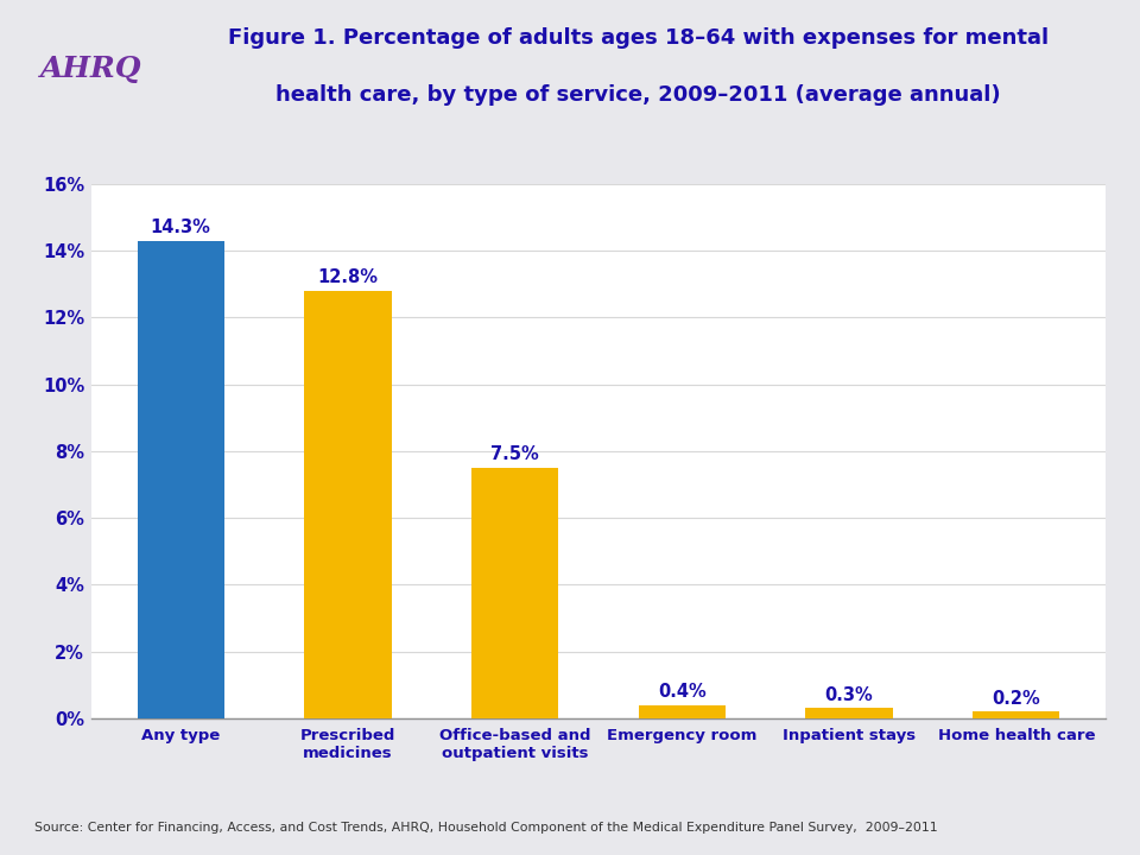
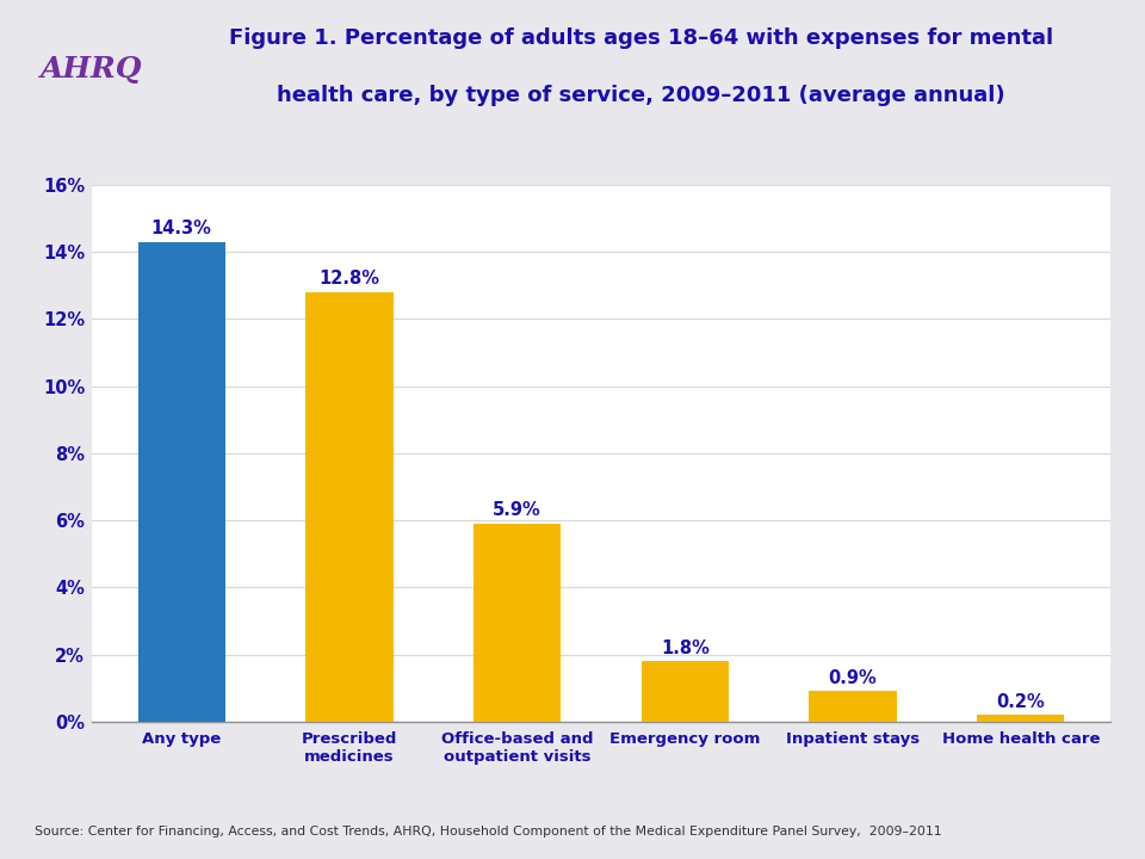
Office-based and outpatient visits: 7.5% -> 5.9%
Emergency room: 0.4% -> 1.8%
Inpatient stays: 0.3% -> 0.9%
